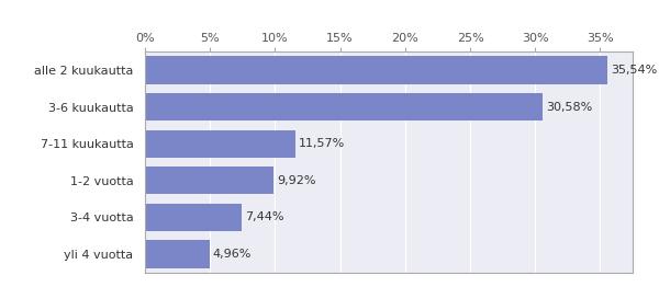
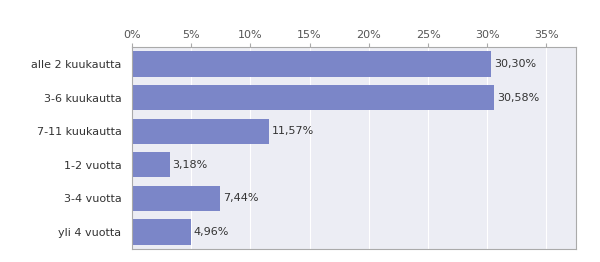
alle 2 kuukautta: 35,54% -> 30,30%
1-2 vuotta: 9,92% -> 3,18%
